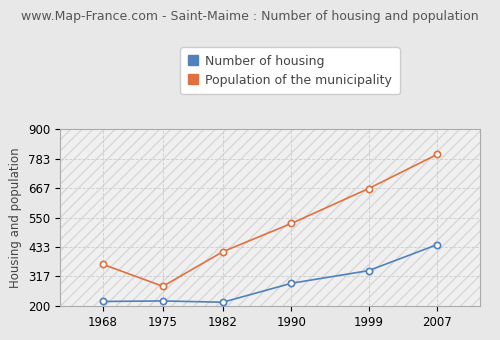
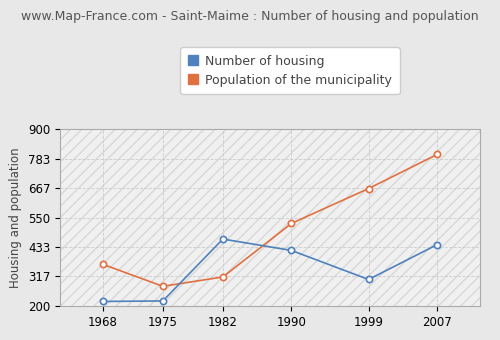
Number of housing/1982: 215 -> 465
Population of the municipality/1982: 415 -> 315
Number of housing/1990: 290 -> 420
Number of housing/1999: 340 -> 305
